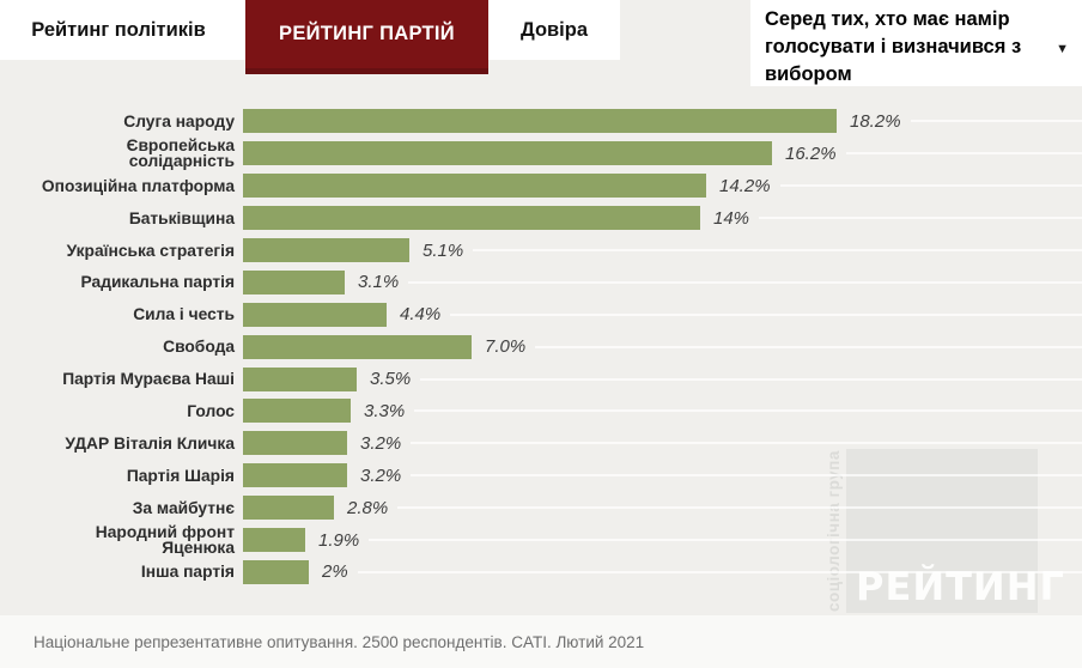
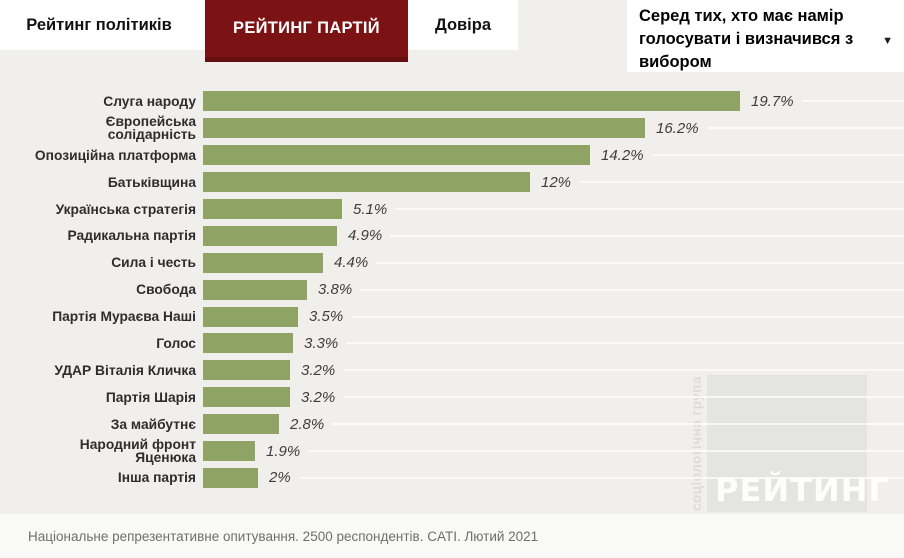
Слуга народу: 18.2% -> 19.7%
Батьківщина: 14% -> 12%
Радикальна партія: 3.1% -> 4.9%
Свобода: 7.0% -> 3.8%
